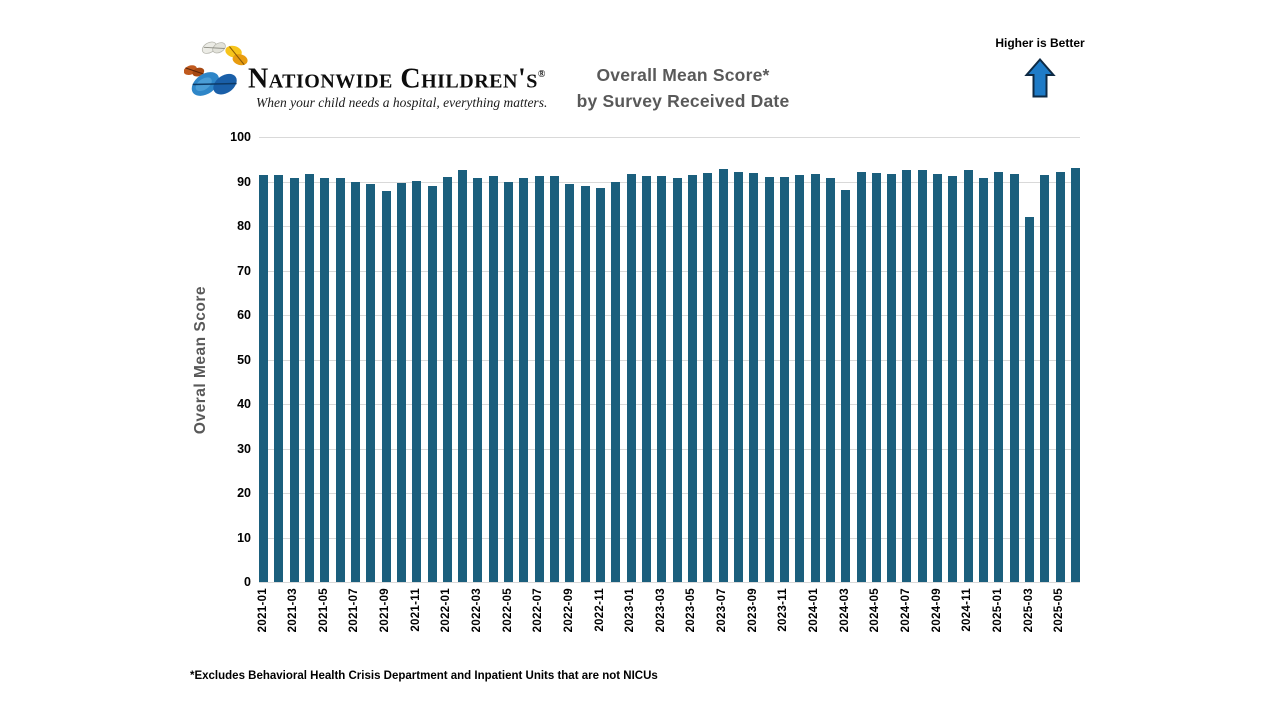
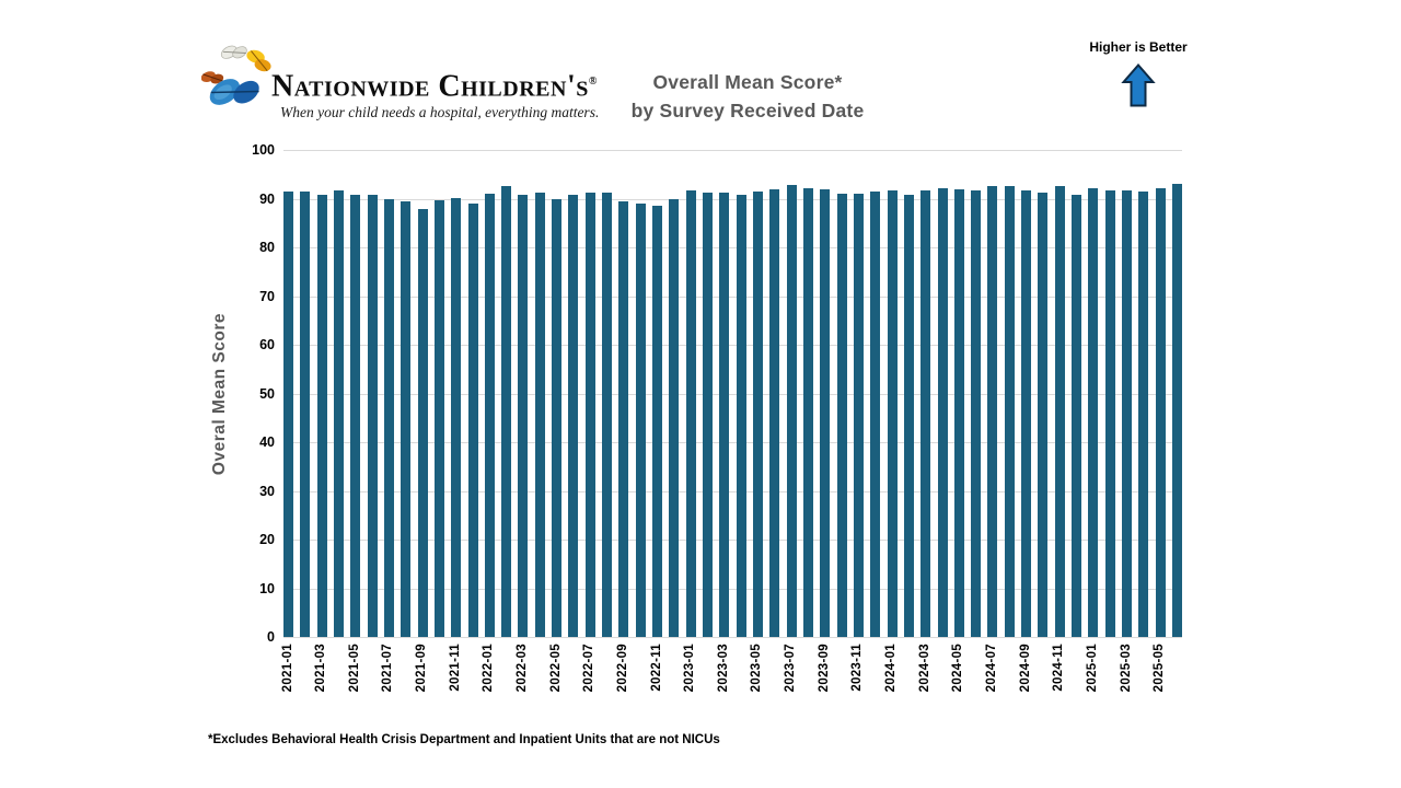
2024-03: 88 -> 92
2025-03: 82 -> 92
